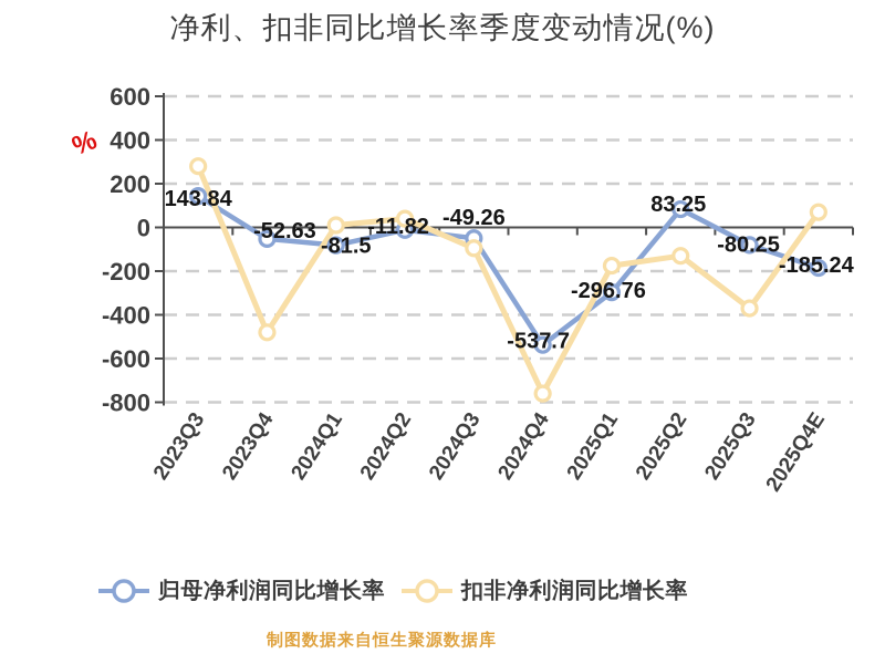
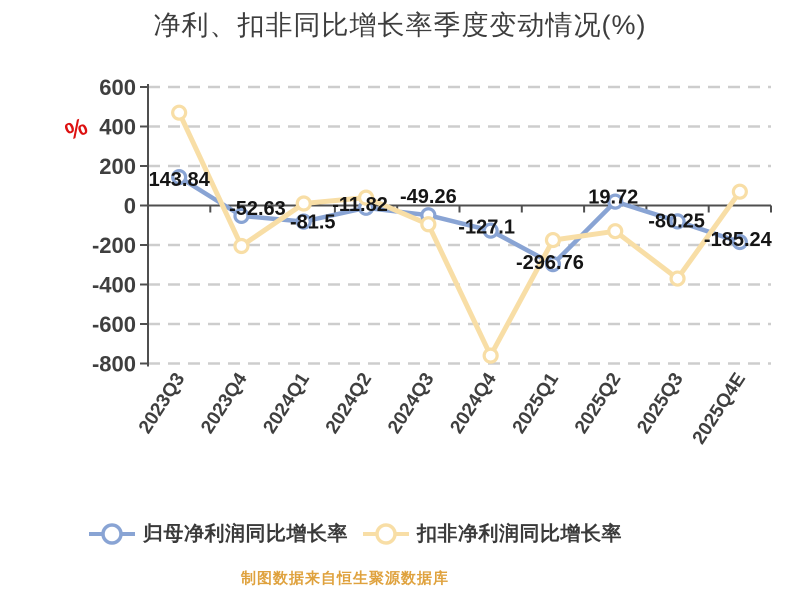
扣非净利润同比增长率/2023Q3: 280 -> 470
扣非净利润同比增长率/2023Q4: -480 -> -200
归母净利润同比增长率/2024Q4: -537.7 -> -127.1
归母净利润同比增长率/2025Q2: 83.25 -> 19.72
